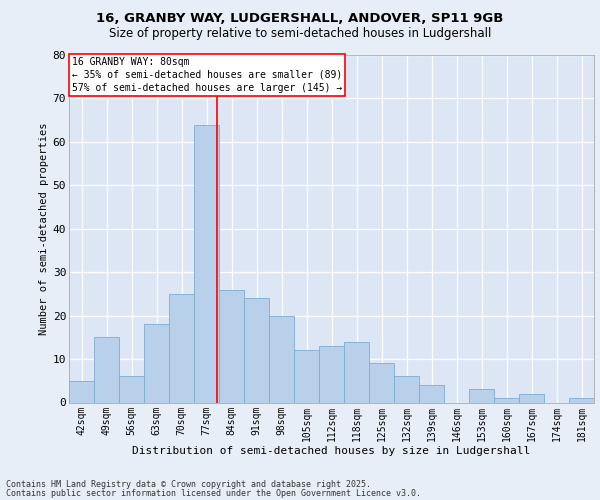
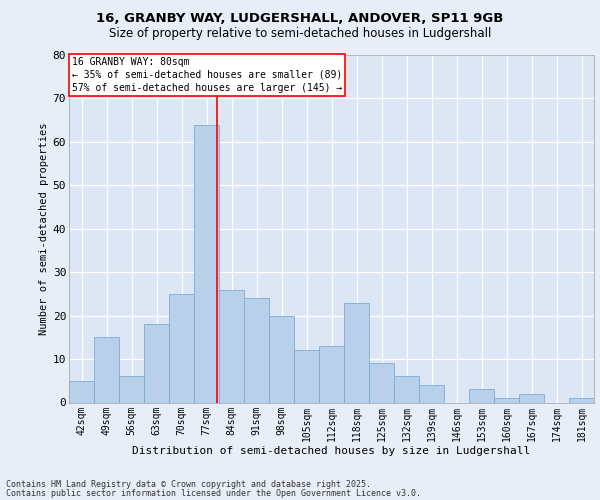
118sqm: 14 -> 23
